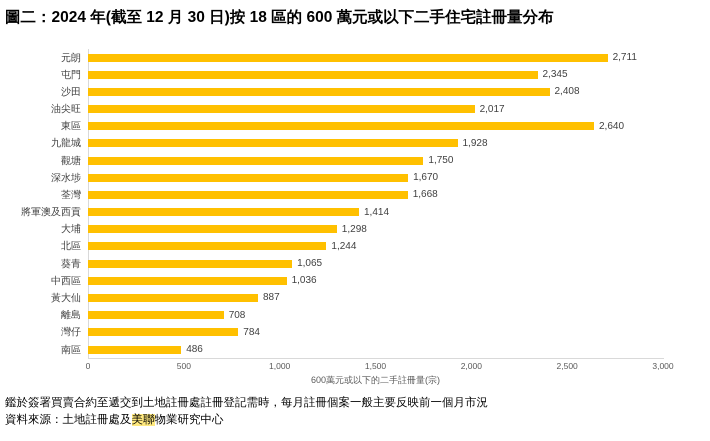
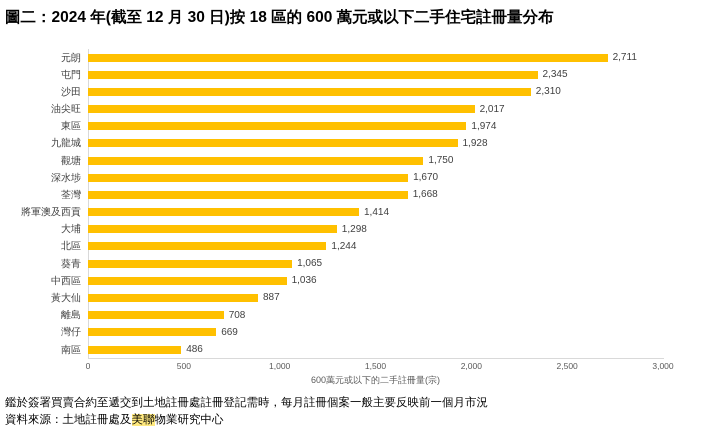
沙田: 2,408 -> 2,310
東區: 2,640 -> 1,974
灣仔: 784 -> 669
